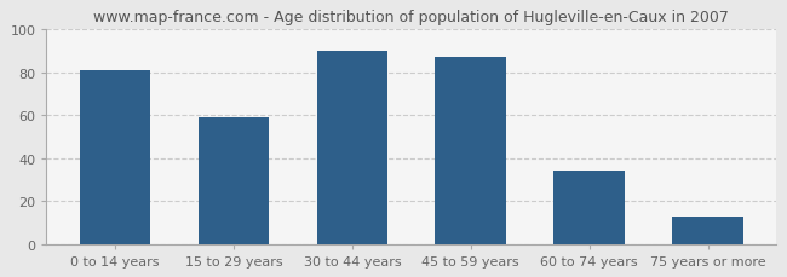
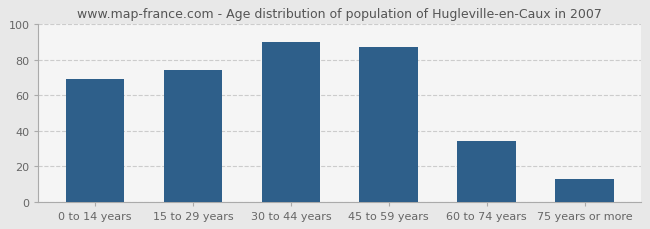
0 to 14 years: 81 -> 69
15 to 29 years: 59 -> 74
